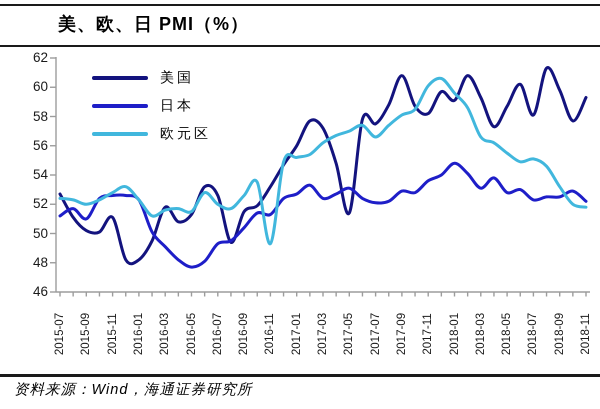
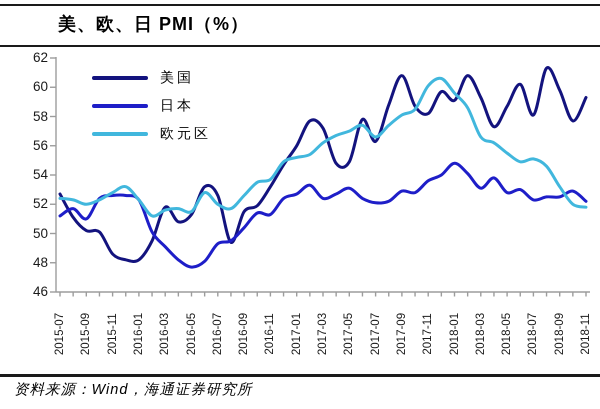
美国/2015-11: 51.1 -> 48.6
欧元区/2016-11: 49.3 -> 53.7
美国/2017-05: 51.4 -> 54.9
美国/2017-07: 57.5 -> 56.3
